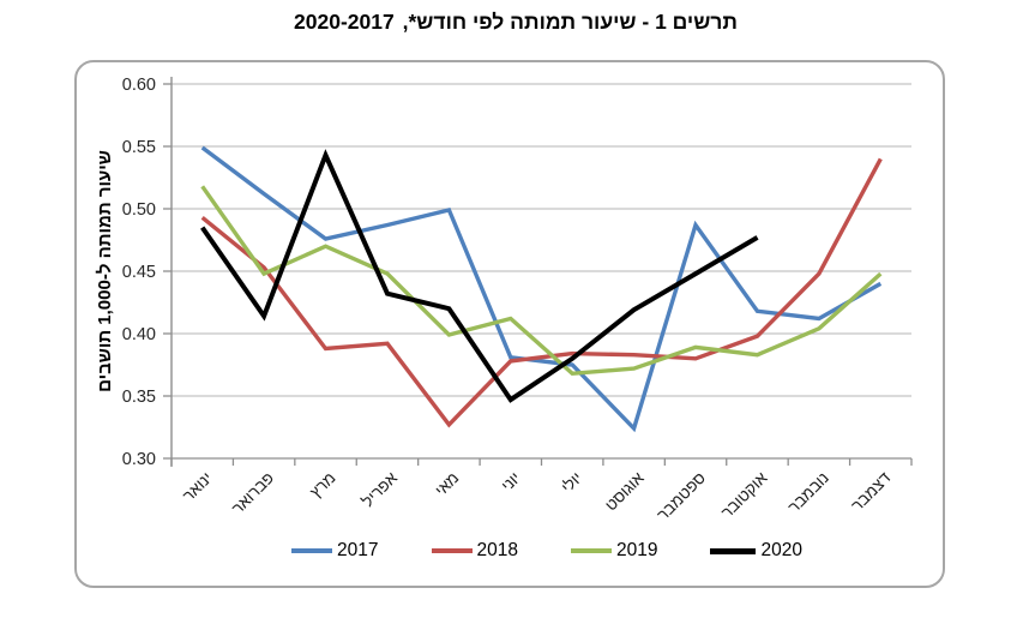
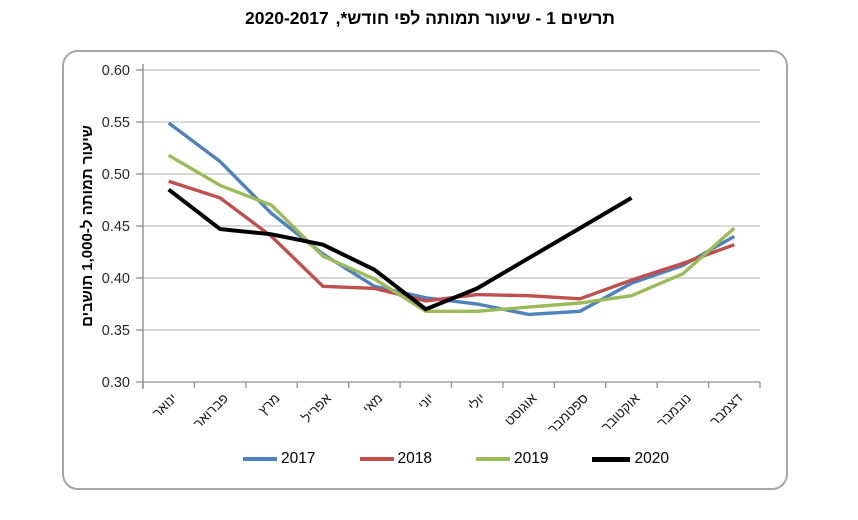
2018/פברואר: 0.453 -> 0.477
2019/פברואר: 0.448 -> 0.489
2020/פברואר: 0.414 -> 0.447
2017/מרץ: 0.476 -> 0.462
2018/מרץ: 0.388 -> 0.440
2020/מרץ: 0.543 -> 0.442
2017/אפריל: 0.487 -> 0.423
2019/אפריל: 0.448 -> 0.421
2017/מאי: 0.499 -> 0.392
2018/מאי: 0.327 -> 0.390
2020/מאי: 0.420 -> 0.408
2019/יוני: 0.412 -> 0.368
2020/יוני: 0.347 -> 0.370
2020/יולי: 0.380 -> 0.390
2017/אוגוסט: 0.324 -> 0.365
2017/ספטמבר: 0.487 -> 0.368
2019/ספטמבר: 0.389 -> 0.376
2017/אוקטובר: 0.418 -> 0.395
2018/נובמבר: 0.448 -> 0.414
2018/דצמבר: 0.540 -> 0.432
